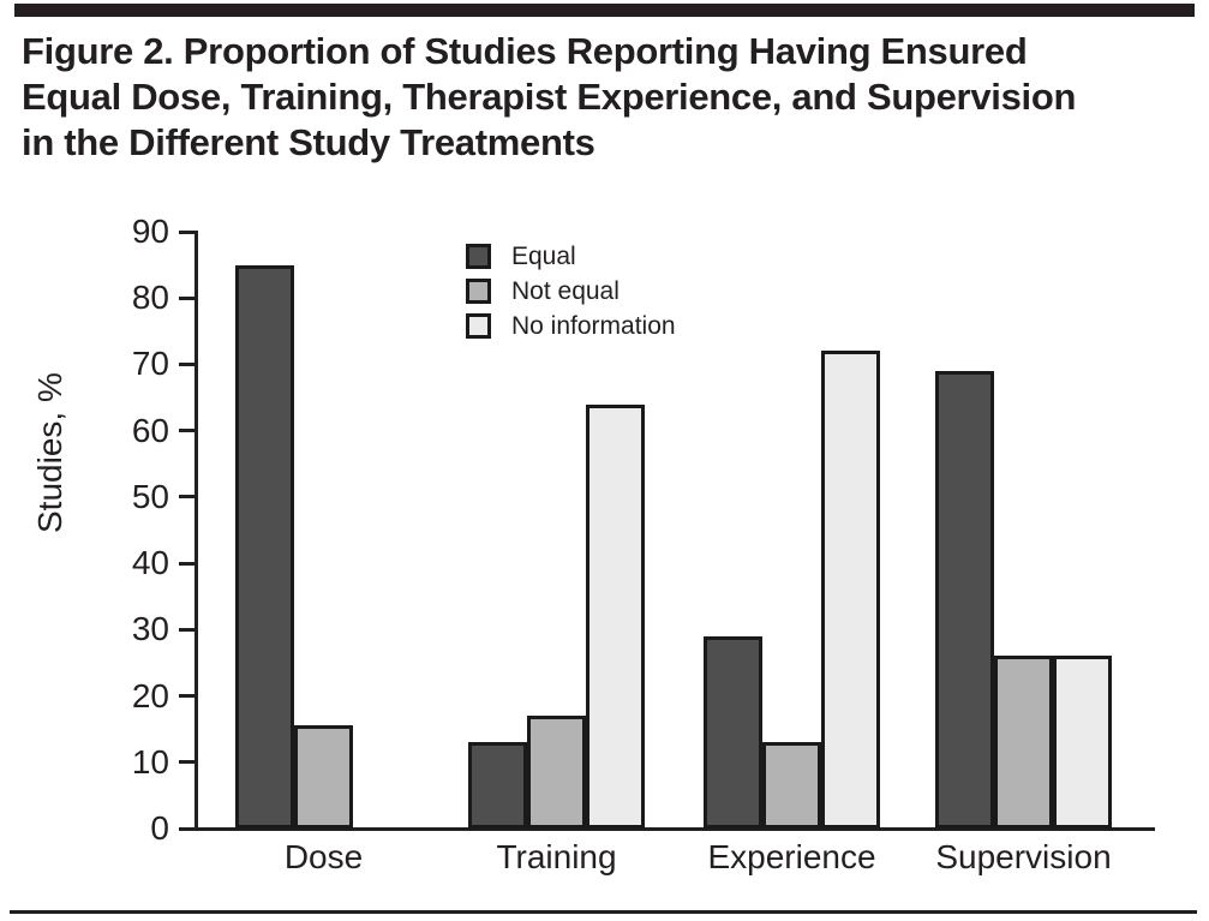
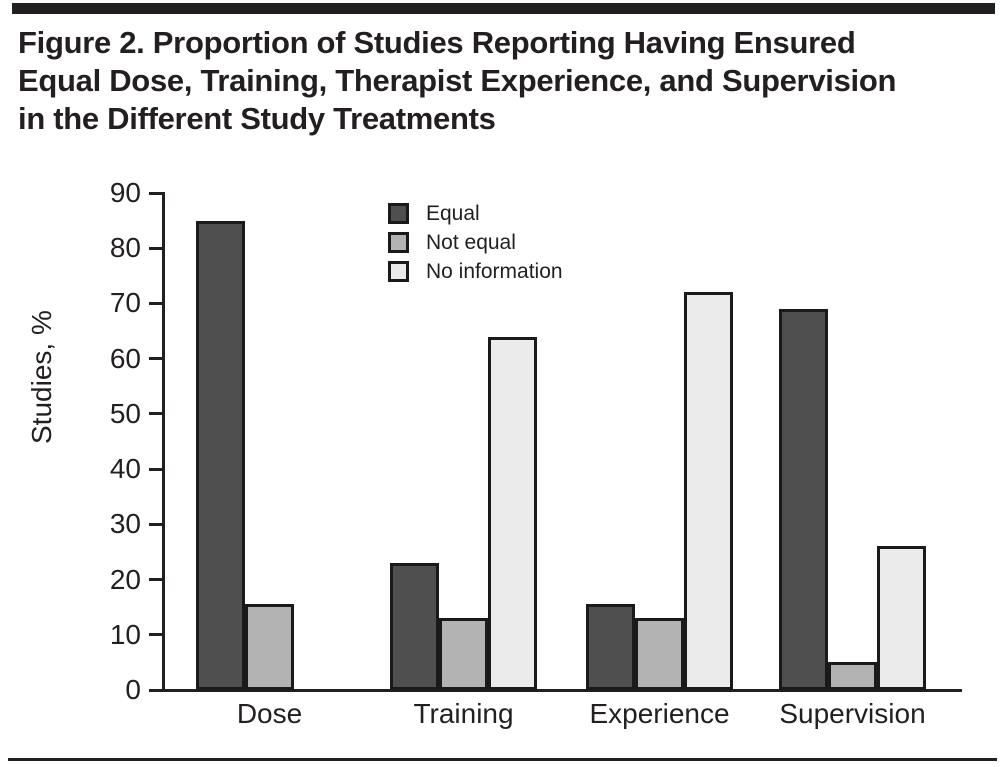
Equal/Training: 13 -> 23
Not equal/Training: 17 -> 13
Equal/Experience: 29 -> 16
Not equal/Supervision: 26 -> 5
